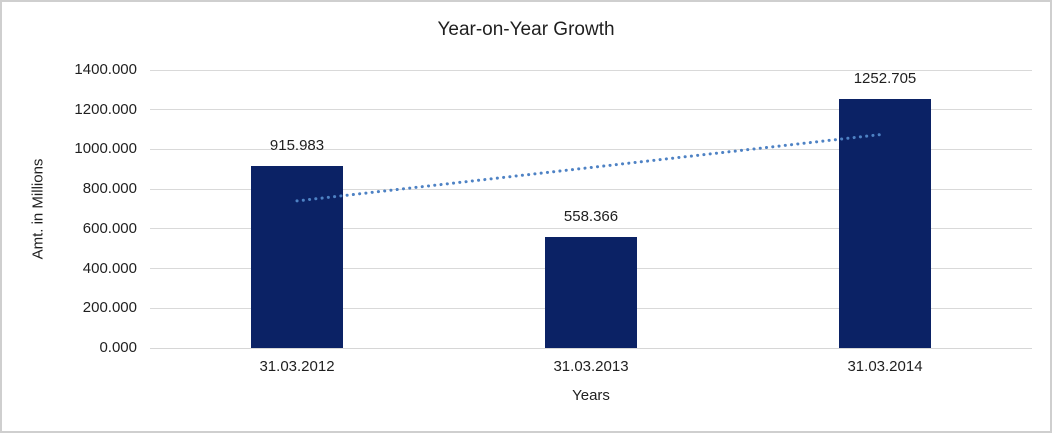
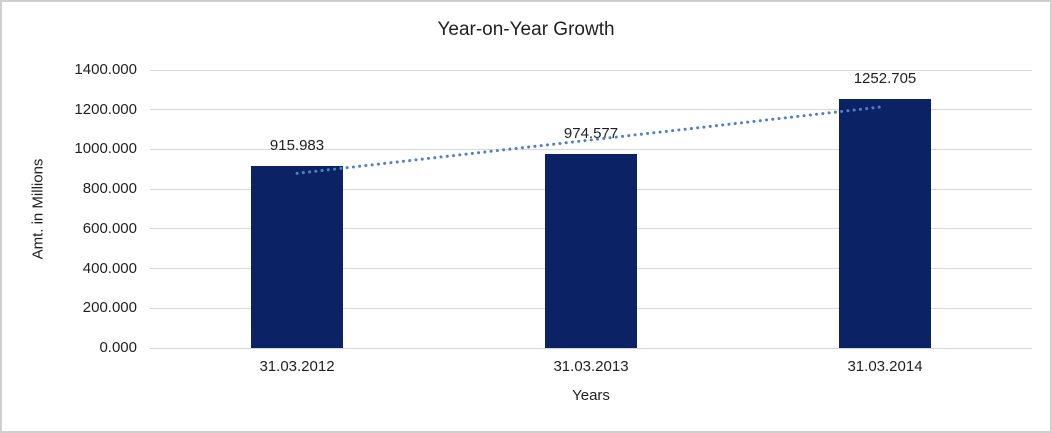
31.03.2013: 558.366 -> 974.577
